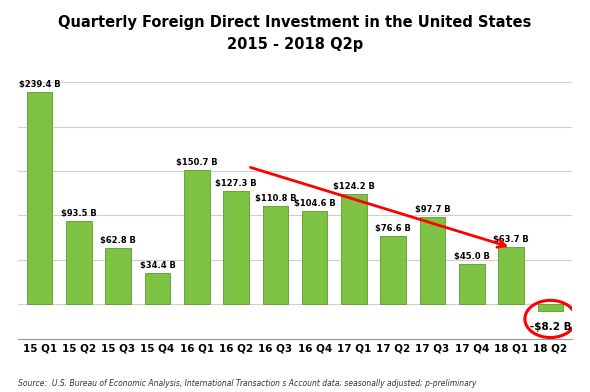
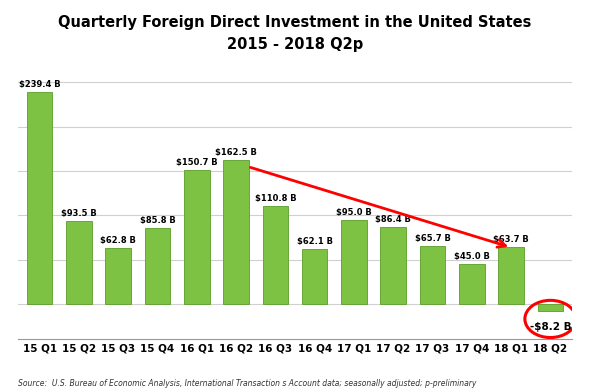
15 Q4: $34.4 -> $85.8
16 Q2: $127.3 -> $162.5
16 Q4: $104.6 -> $62.1
17 Q1: $124.2 -> $95.0
17 Q2: $76.6 -> $86.4
17 Q3: $97.7 -> $65.7
